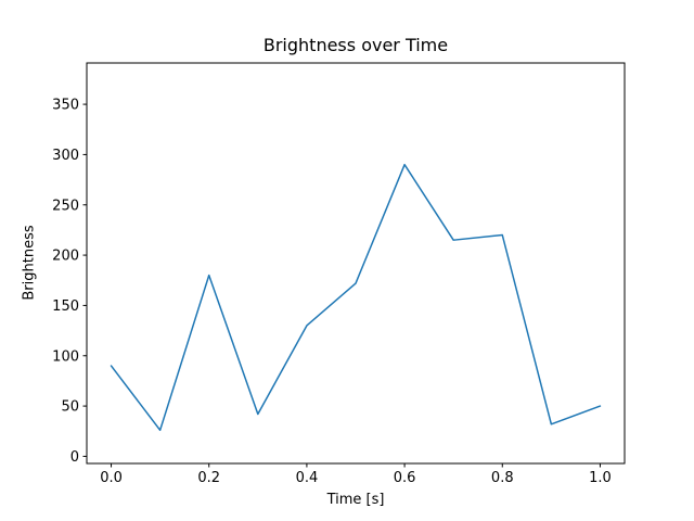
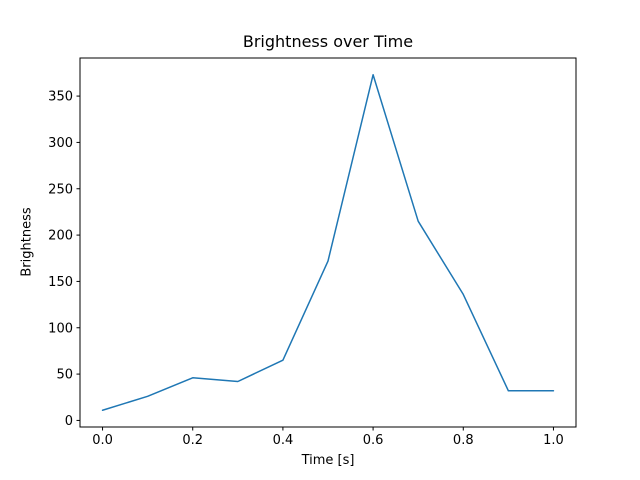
0.0: 90 -> 10
0.2: 180 -> 50
0.4: 130 -> 60
0.6: 290 -> 370
0.8: 220 -> 140
1.0: 50 -> 30
